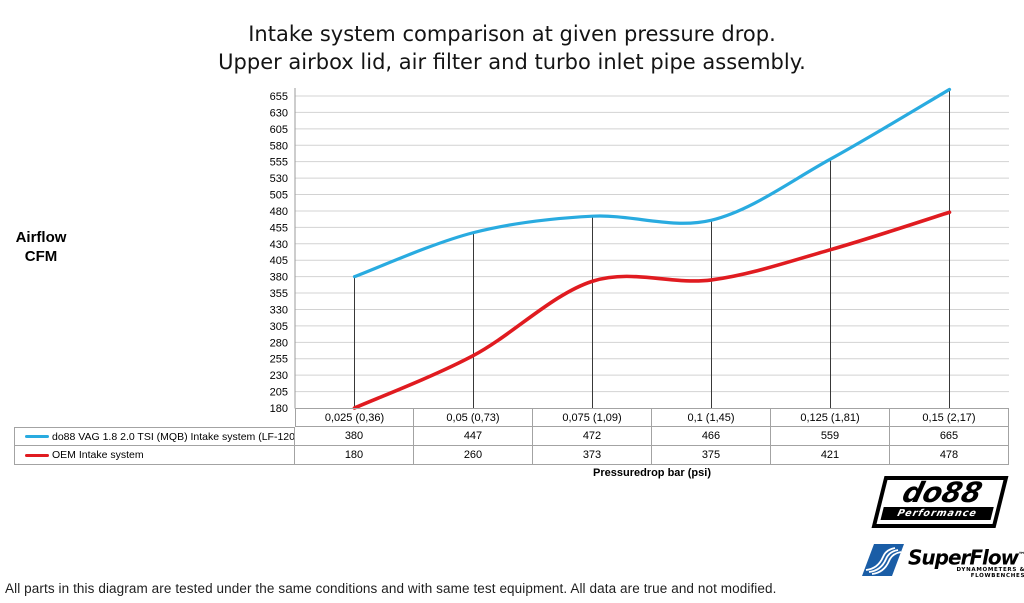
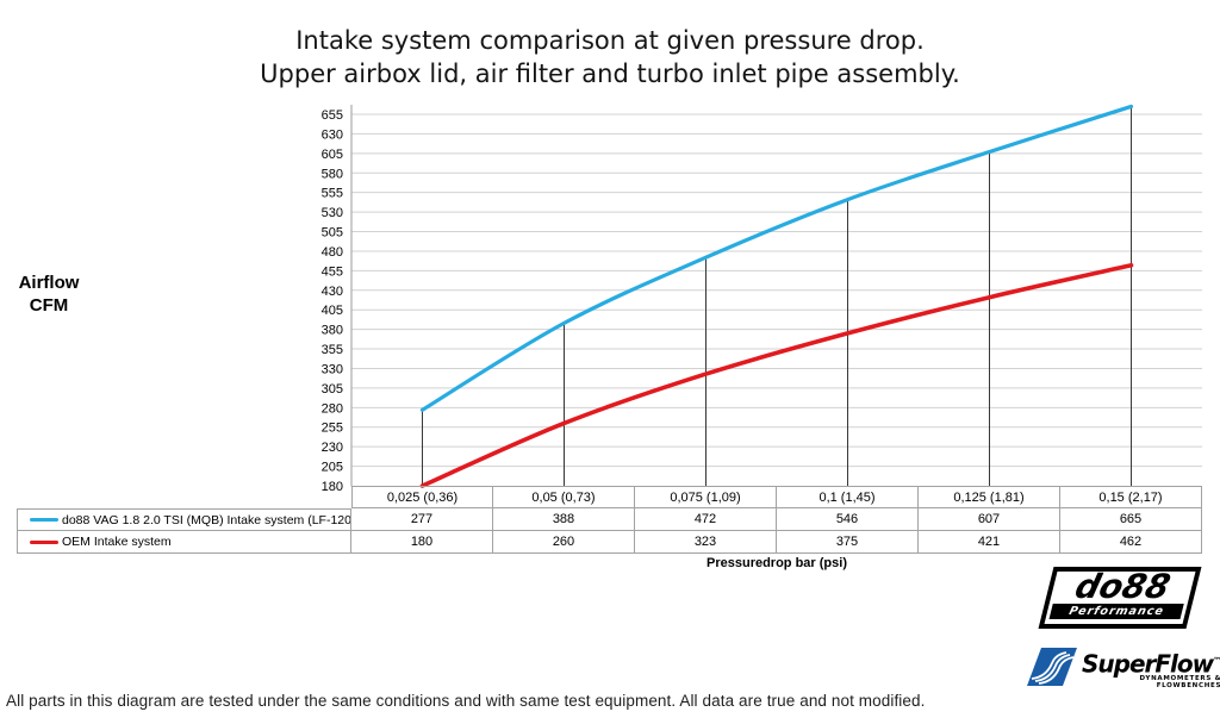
do88 VAG 1.8 2.0 TSI (MQB) Intake system (LF-120)/0,025 (0,36): 380 -> 277
do88 VAG 1.8 2.0 TSI (MQB) Intake system (LF-120)/0,05 (0,73): 447 -> 388
OEM Intake system/0,075 (1,09): 373 -> 323
do88 VAG 1.8 2.0 TSI (MQB) Intake system (LF-120)/0,1 (1,45): 466 -> 546
do88 VAG 1.8 2.0 TSI (MQB) Intake system (LF-120)/0,125 (1,81): 559 -> 607
OEM Intake system/0,15 (2,17): 478 -> 462
